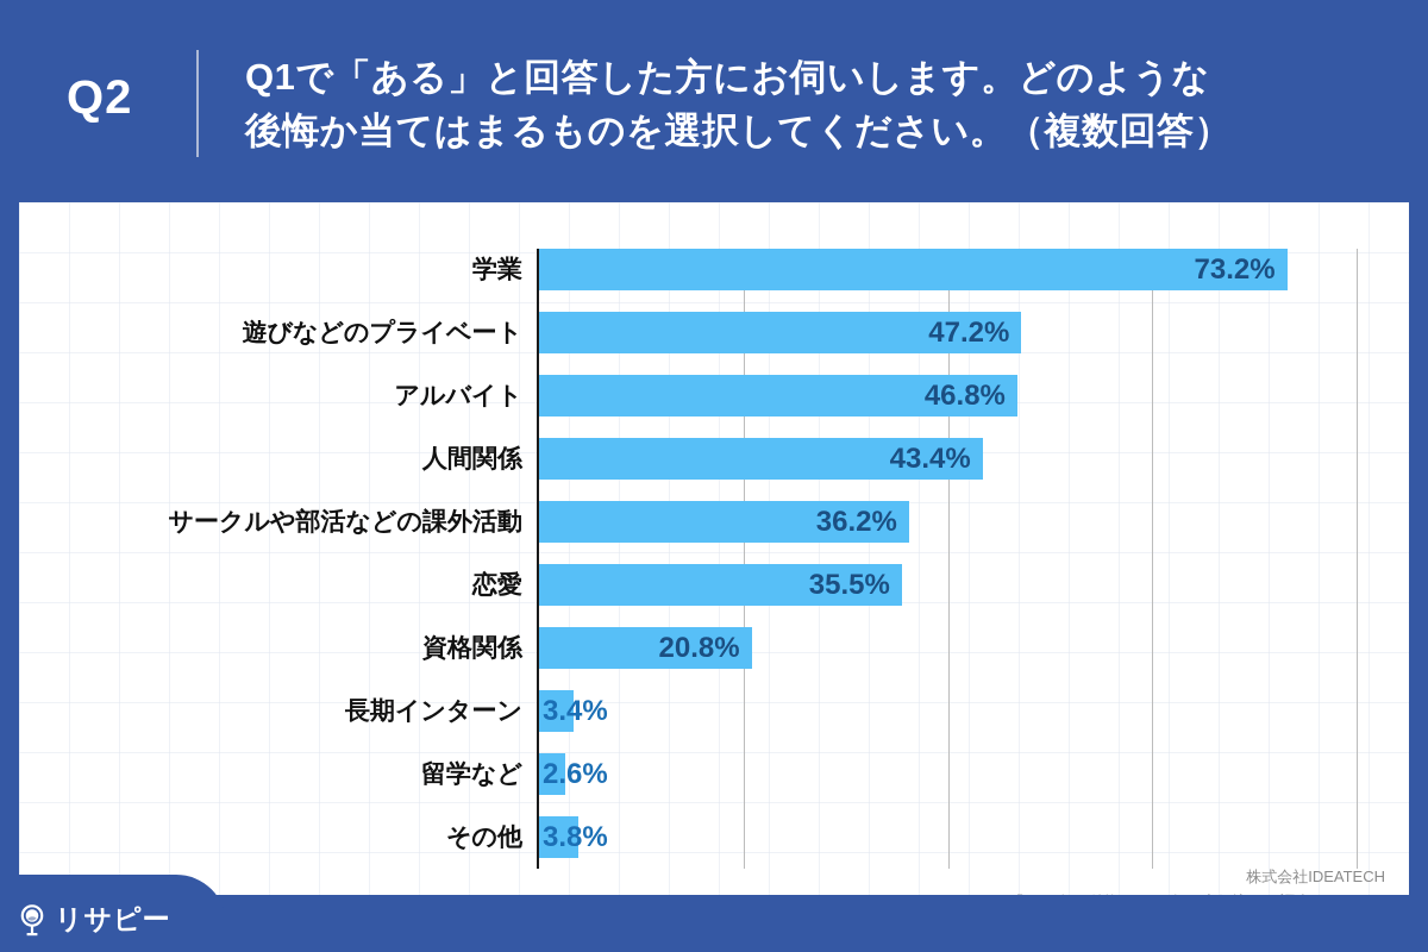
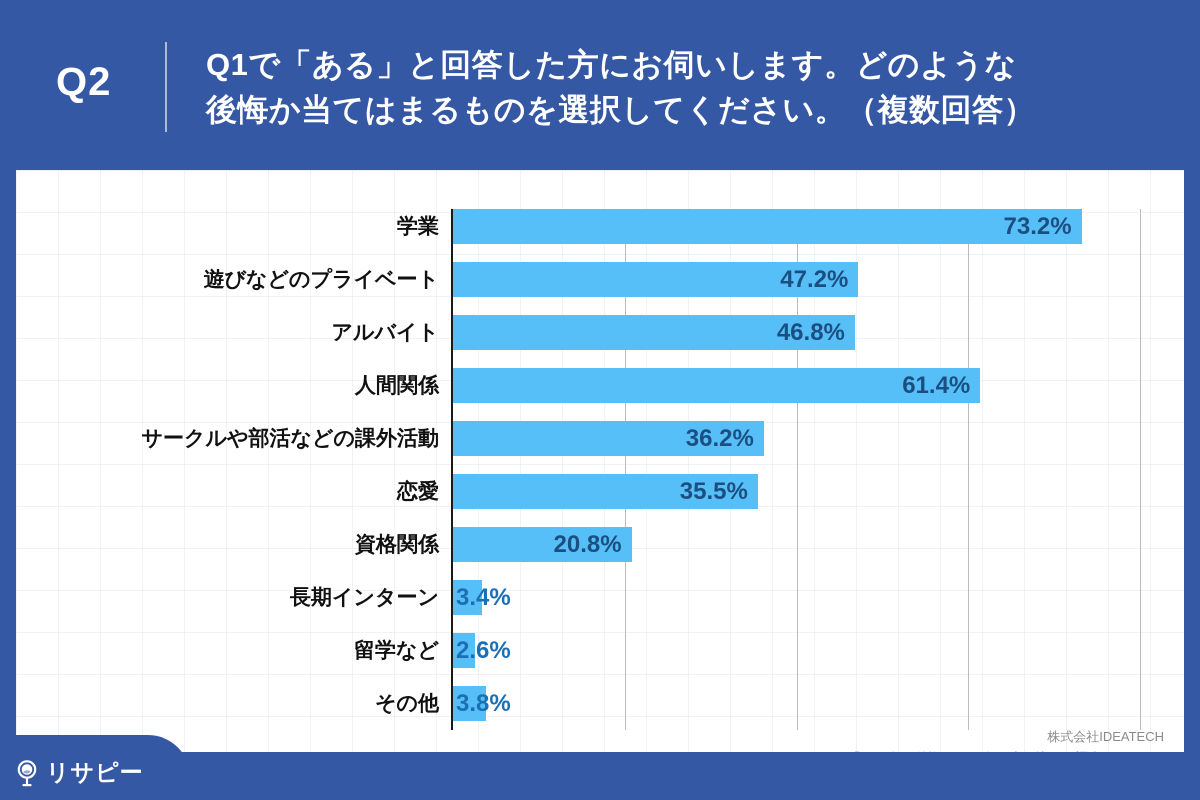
人間関係: 43.4% -> 61.4%
